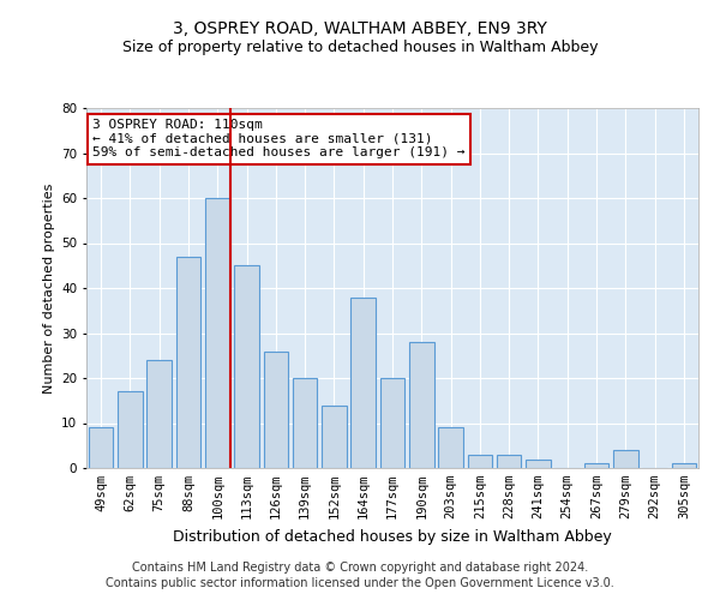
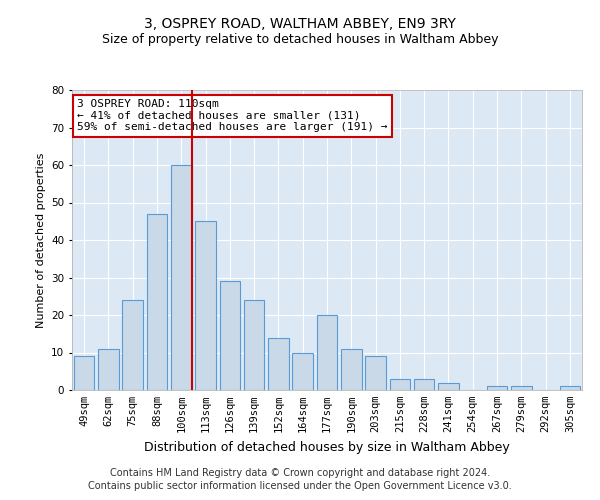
62sqm: 17 -> 11
126sqm: 26 -> 29
139sqm: 20 -> 24
164sqm: 38 -> 10
190sqm: 28 -> 11
279sqm: 4 -> 1
